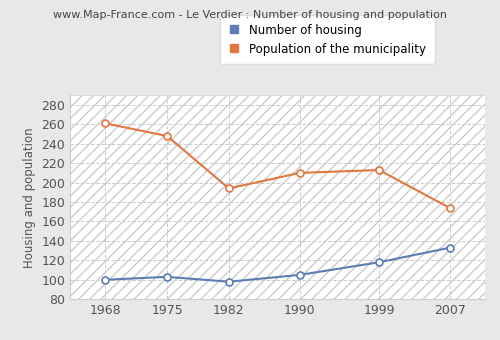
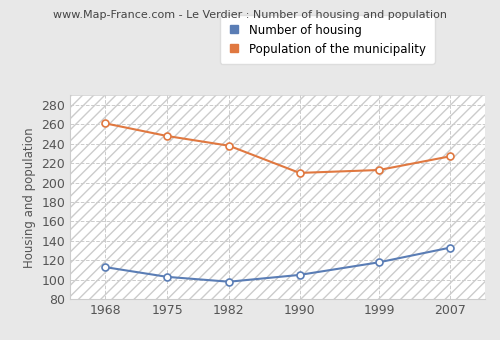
Number of housing/1968: 100 -> 113
Population of the municipality/1982: 194 -> 238
Population of the municipality/2007: 174 -> 227
